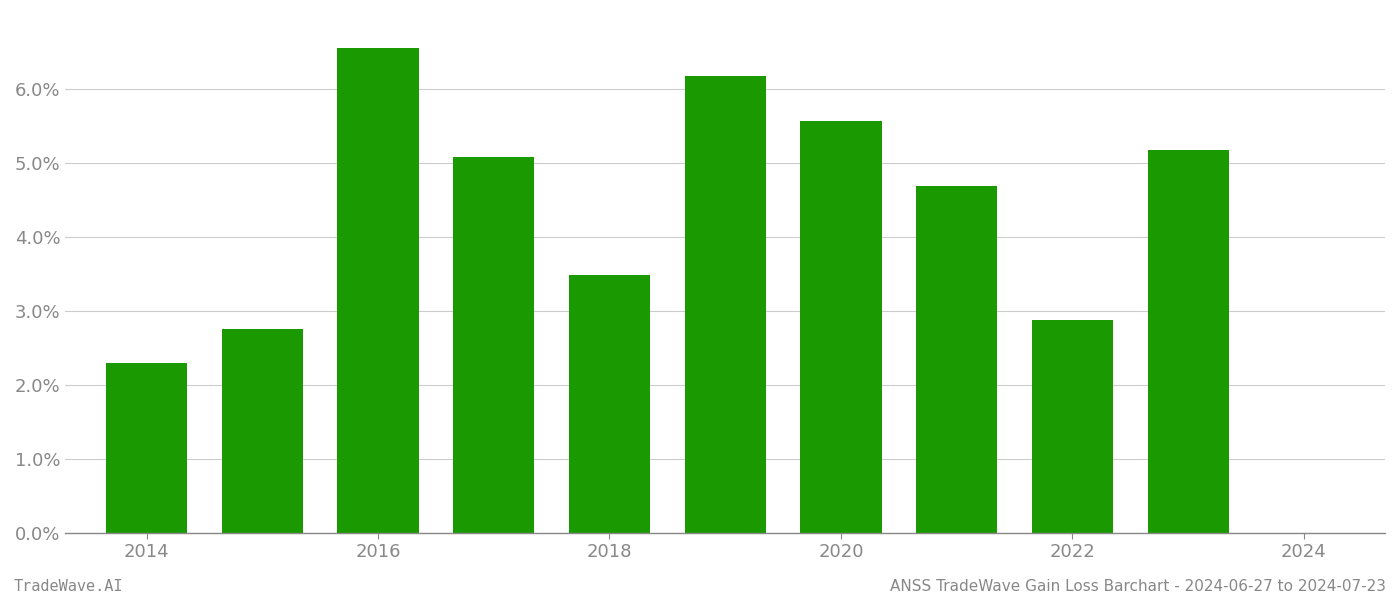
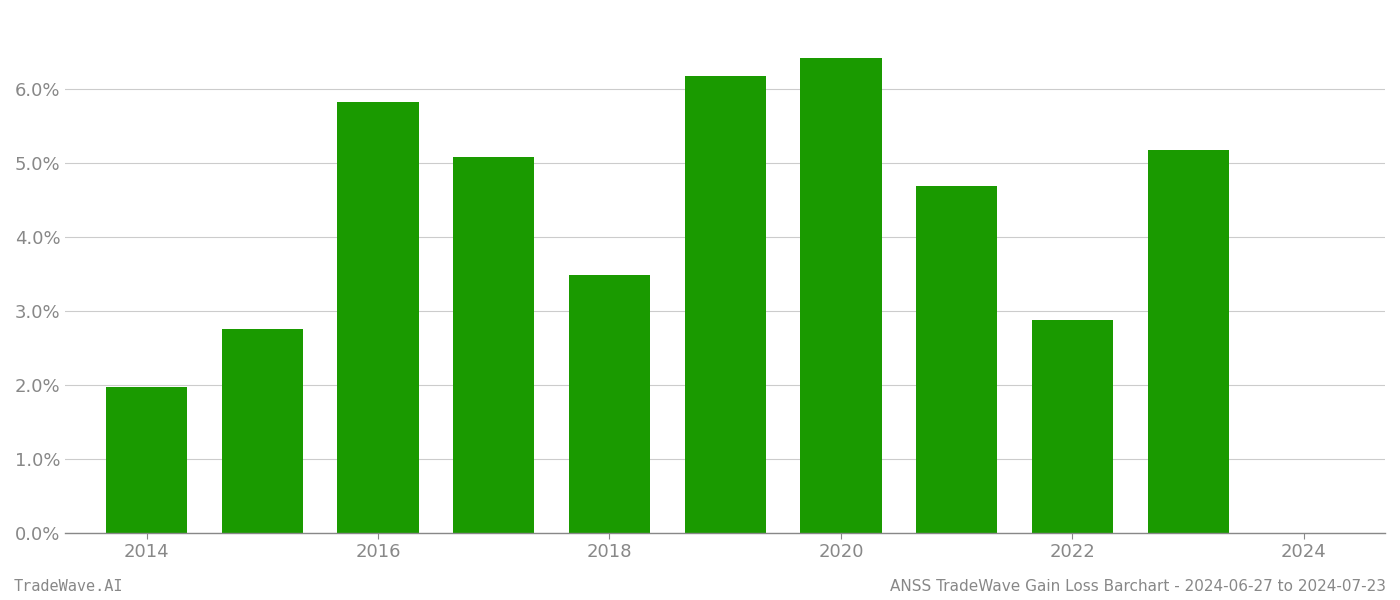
2014: 2.30% -> 1.97%
2016: 6.56% -> 5.82%
2020: 5.56% -> 6.42%
